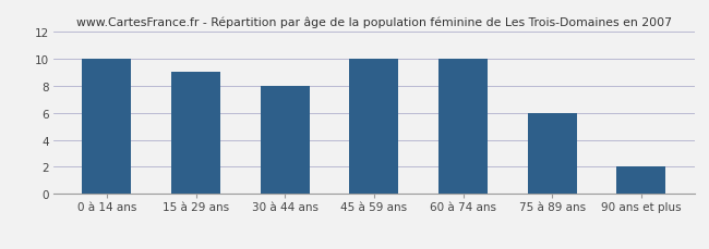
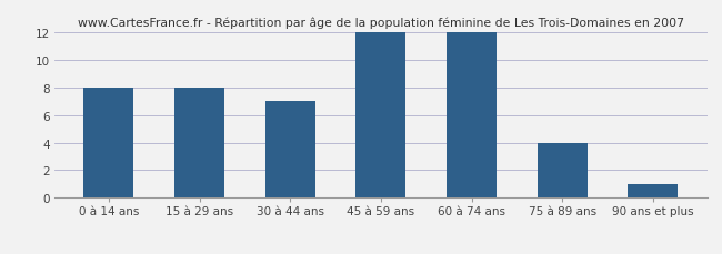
0 à 14 ans: 10 -> 8
15 à 29 ans: 9 -> 8
30 à 44 ans: 8 -> 7
45 à 59 ans: 10 -> 12
60 à 74 ans: 10 -> 12
75 à 89 ans: 6 -> 4
90 ans et plus: 2 -> 1
